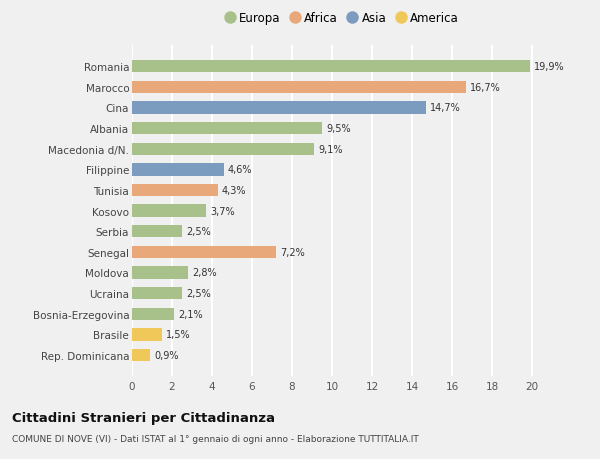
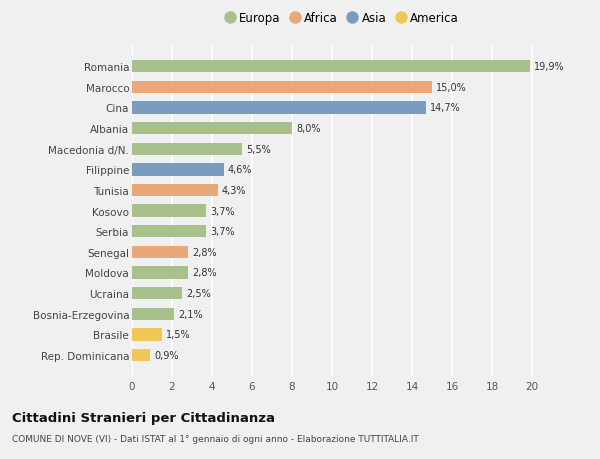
Marocco: 16,7% -> 15,0%
Albania: 9,5% -> 8,0%
Macedonia d/N.: 9,1% -> 5,5%
Serbia: 2,5% -> 3,7%
Senegal: 7,2% -> 2,8%
